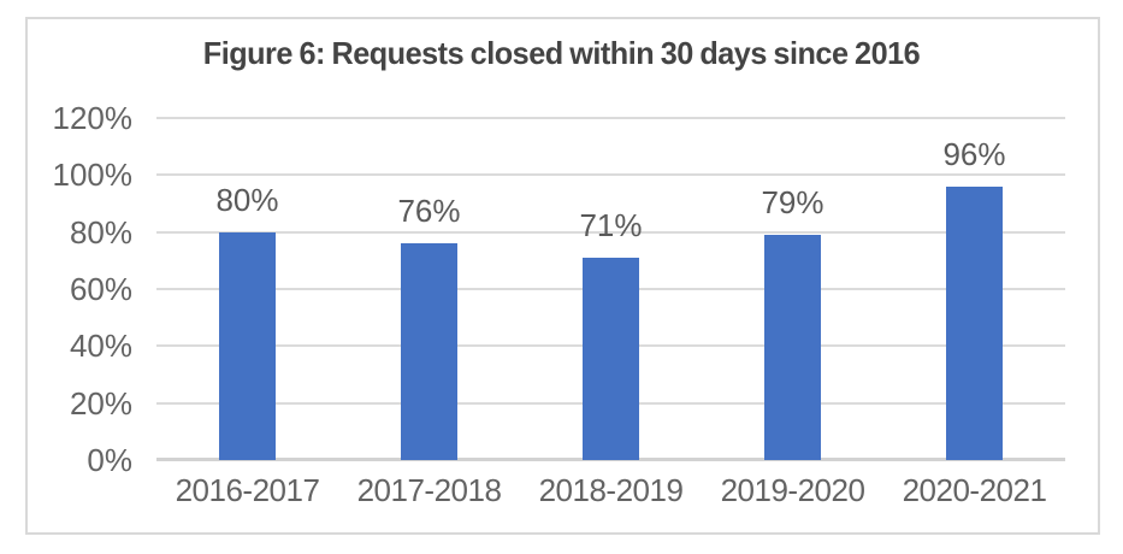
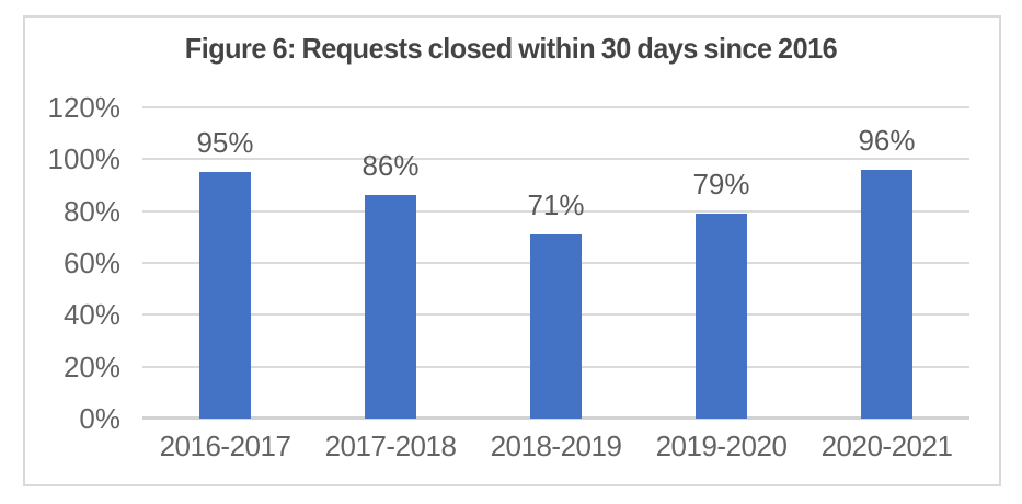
2016-2017: 80% -> 95%
2017-2018: 76% -> 86%
